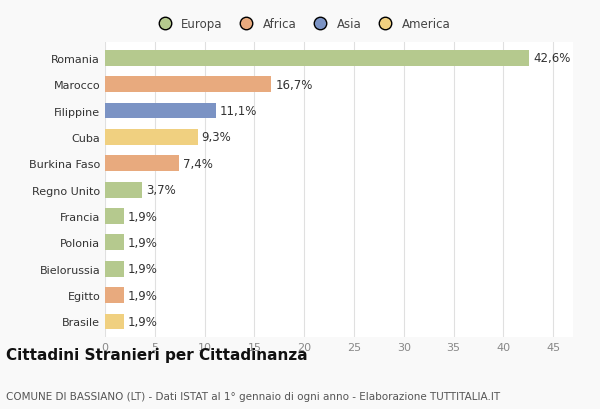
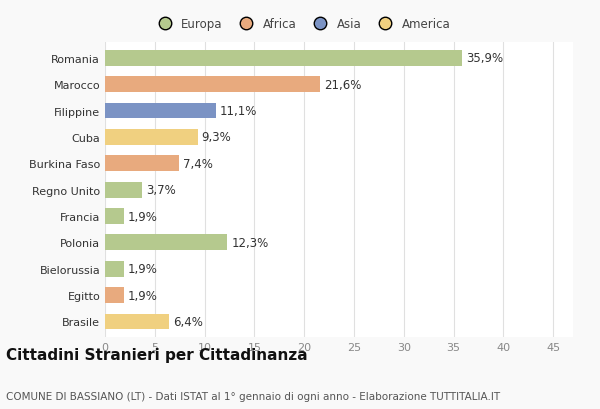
Romania: 42,6% -> 35,9%
Marocco: 16,7% -> 21,6%
Polonia: 1,9% -> 12,3%
Brasile: 1,9% -> 6,4%
